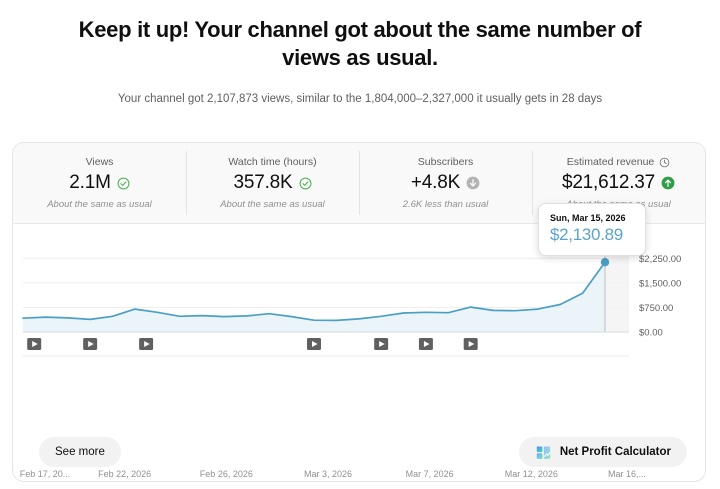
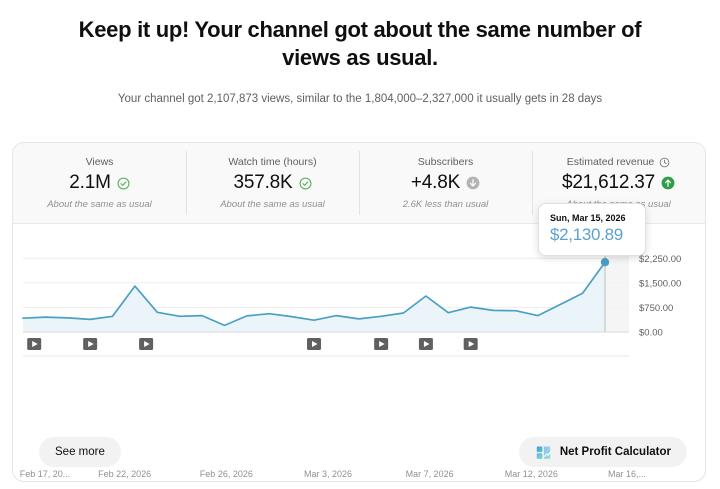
Feb 22, 2026: $700 -> $1400
Feb 26, 2026: $500 -> $200
Mar 3, 2026: $400 -> $500
Mar 7, 2026: $600 -> $1100
Mar 12, 2026: $700 -> $500
